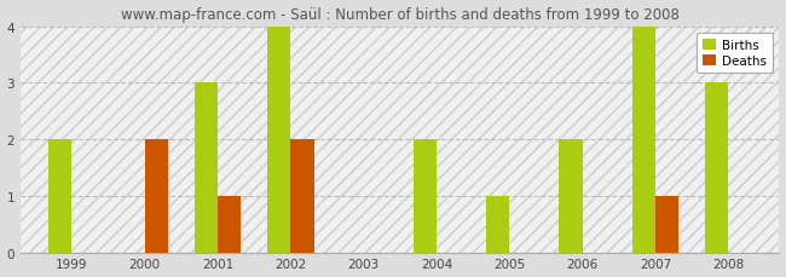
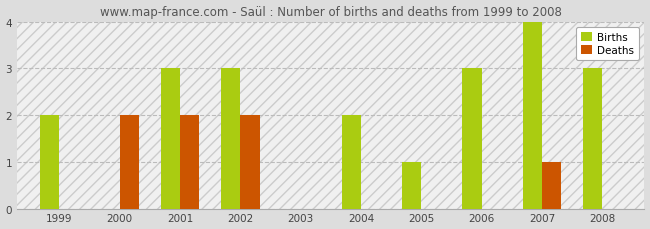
Deaths/2001: 1 -> 2
Births/2002: 4 -> 3
Births/2006: 2 -> 3
